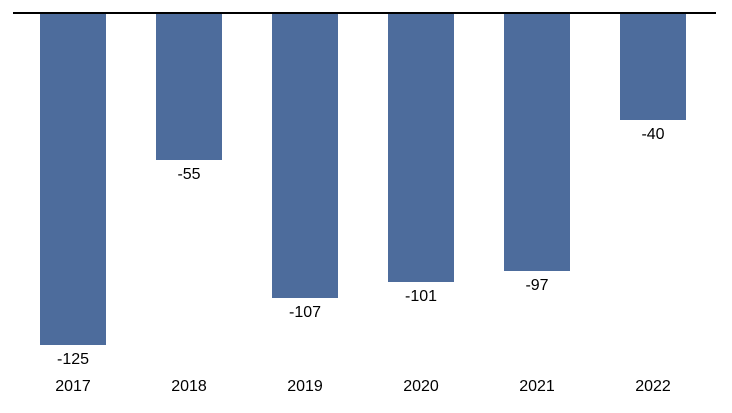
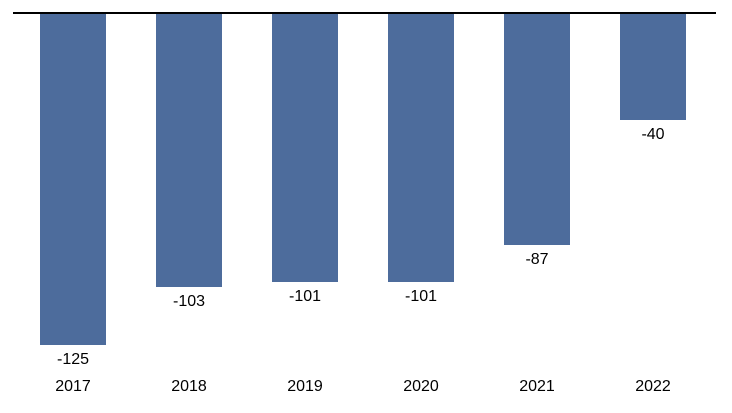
2018: -55 -> -103
2019: -107 -> -101
2021: -97 -> -87
